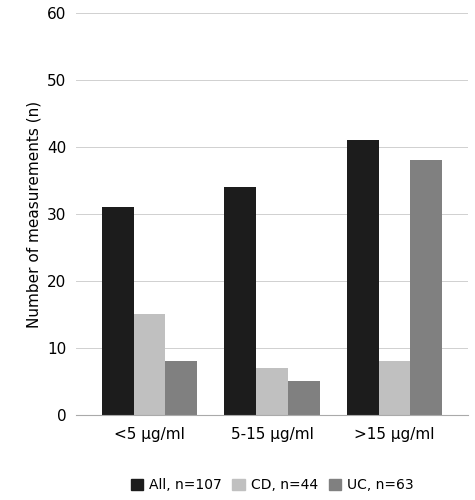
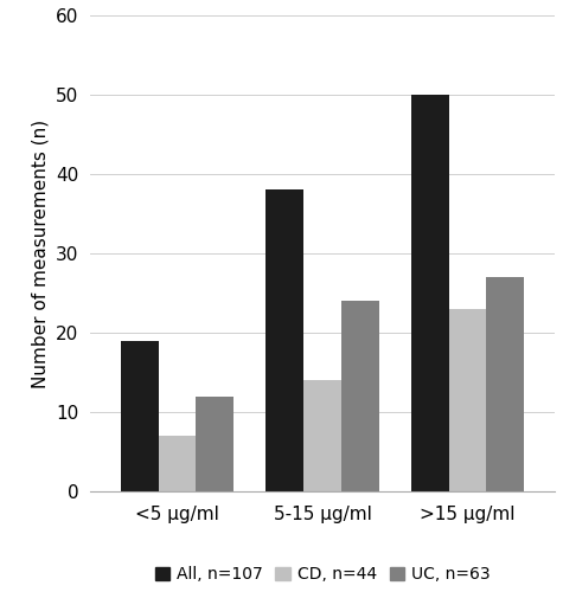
All, n=107/<5 μg/ml: 31 -> 19
CD, n=44/<5 μg/ml: 15 -> 7
UC, n=63/<5 μg/ml: 8 -> 12
All, n=107/5-15 μg/ml: 34 -> 38
CD, n=44/5-15 μg/ml: 7 -> 14
UC, n=63/5-15 μg/ml: 5 -> 24
All, n=107/>15 μg/ml: 41 -> 50
CD, n=44/>15 μg/ml: 8 -> 23
UC, n=63/>15 μg/ml: 38 -> 27
